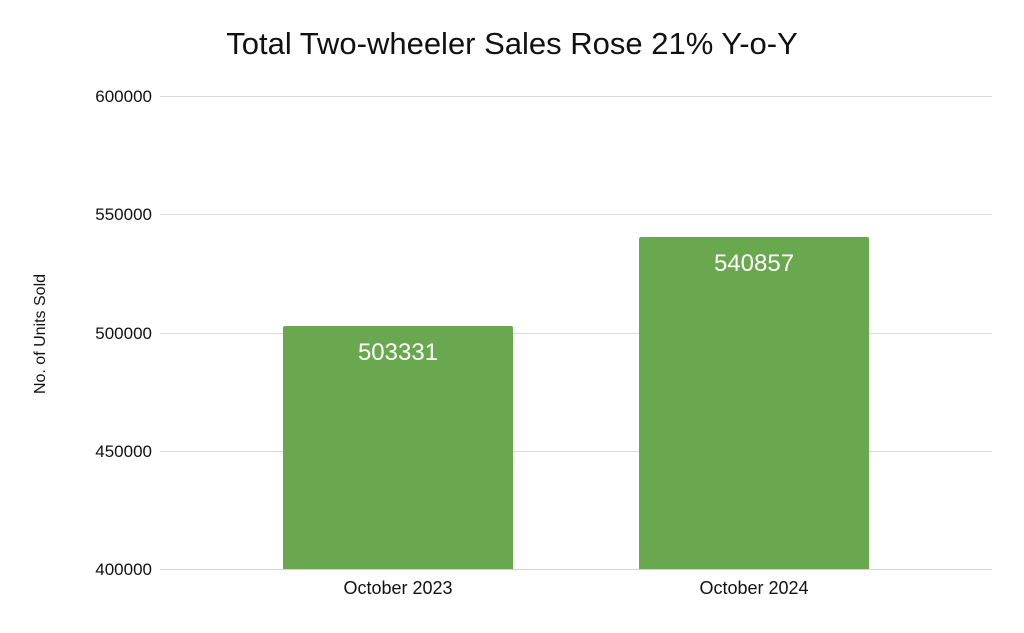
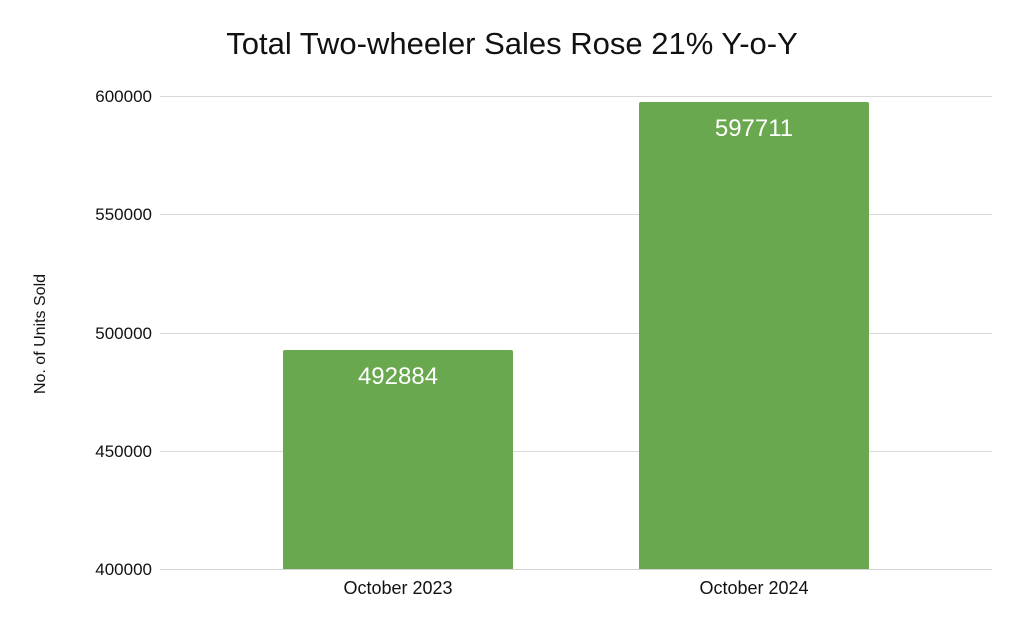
October 2023: 503331 -> 492884
October 2024: 540857 -> 597711
